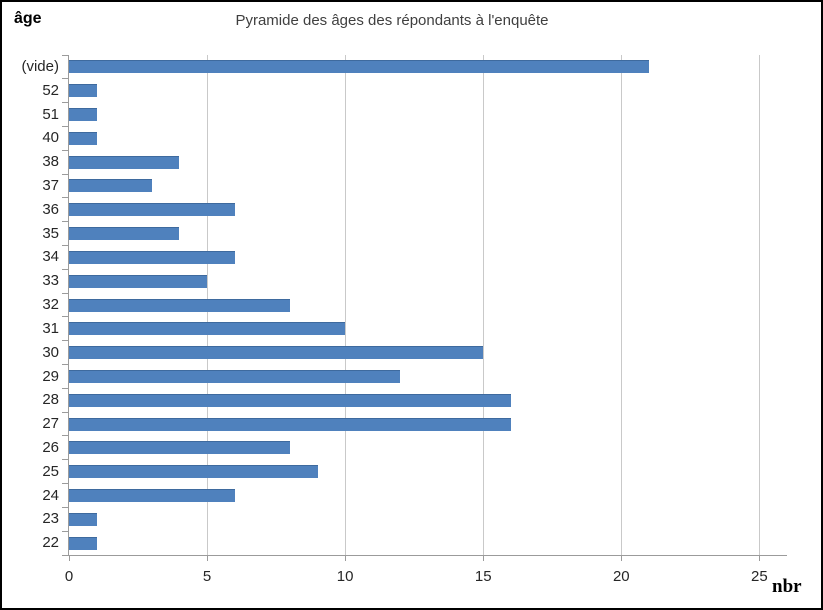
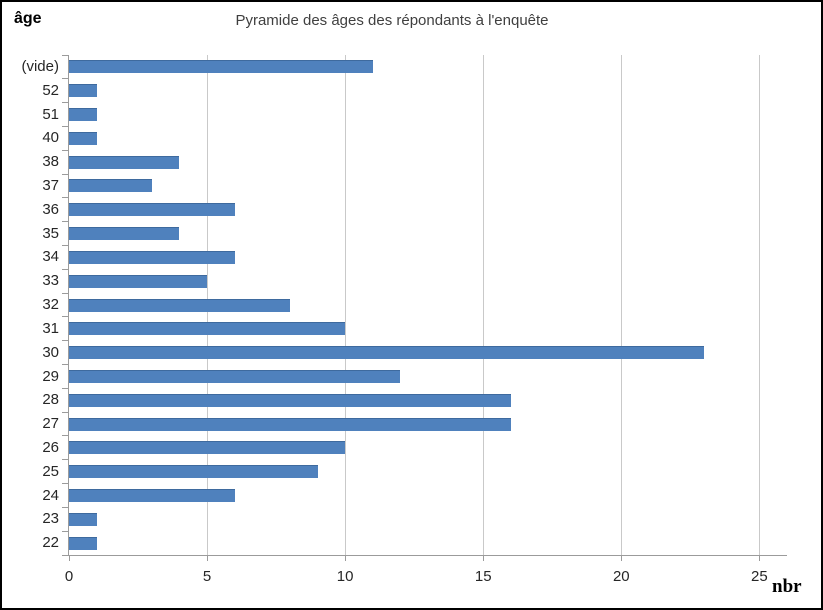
(vide): 21 -> 11
30: 15 -> 23
26: 8 -> 10
